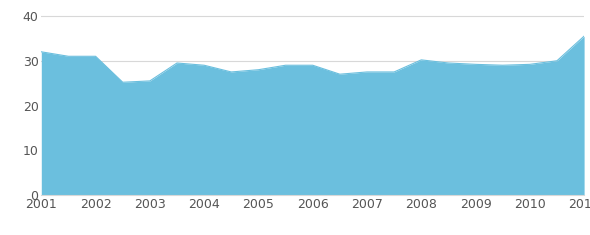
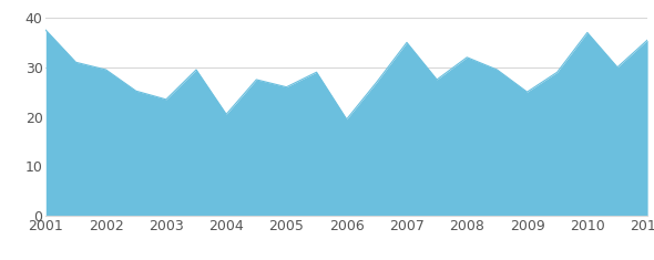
2001: 32.0 -> 37.5
2002: 31.0 -> 29.5
2003: 25.5 -> 23.5
2004: 29.0 -> 20.5
2005: 28.0 -> 26.0
2006: 29.0 -> 19.5
2007: 27.5 -> 35.0
2008: 30.2 -> 32.0
2009: 29.2 -> 25.0
2010: 29.2 -> 37.0
